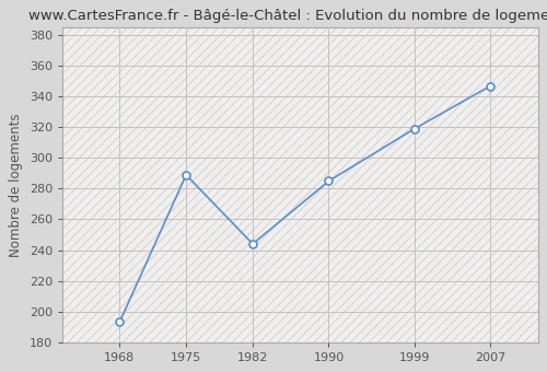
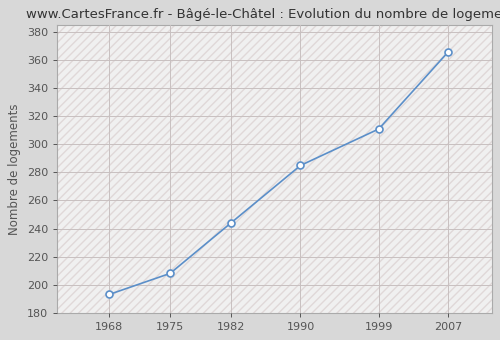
1975: 289 -> 208
1999: 319 -> 311
2007: 347 -> 366
